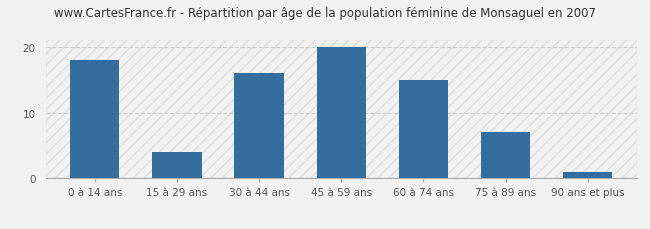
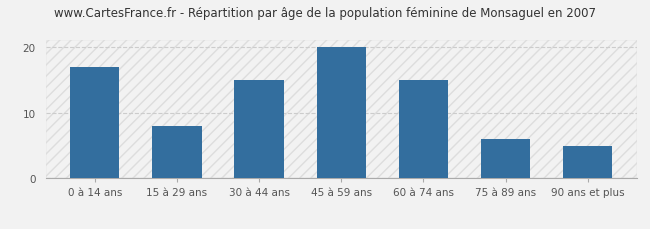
0 à 14 ans: 18 -> 17
15 à 29 ans: 4 -> 8
30 à 44 ans: 16 -> 15
75 à 89 ans: 7 -> 6
90 ans et plus: 1 -> 5
